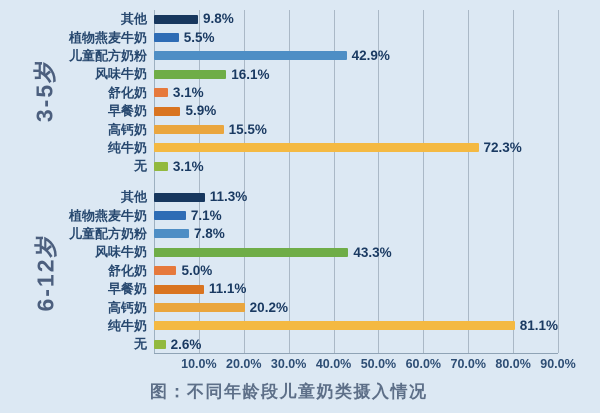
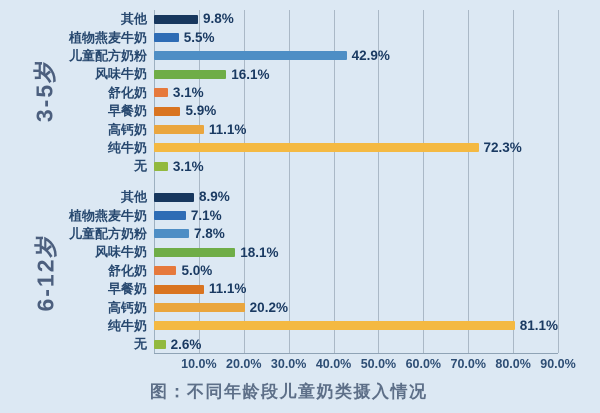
6-12岁/其他: 11.3% -> 8.9%
6-12岁/风味牛奶: 43.3% -> 18.1%
3-5岁/高钙奶: 15.5% -> 11.1%
